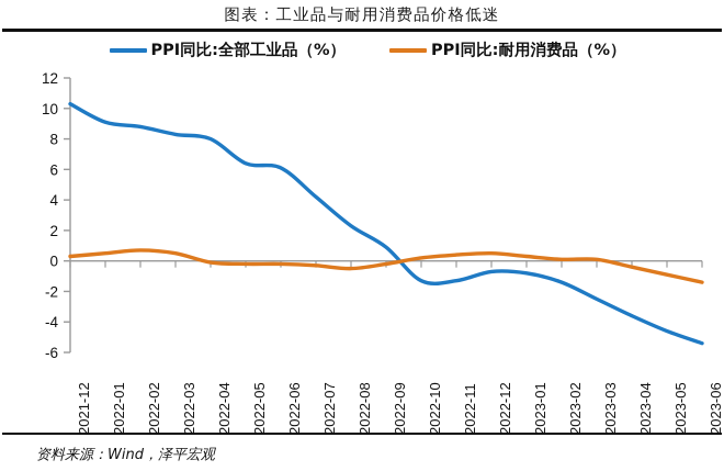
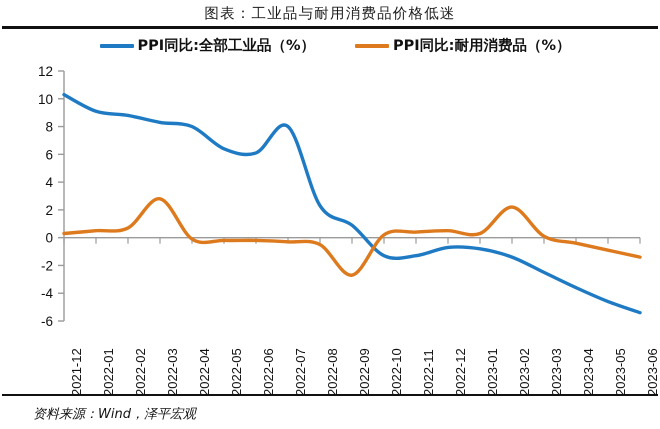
PPI同比:耐用消费品（%）/2022-03: 0.5 -> 2.8
PPI同比:全部工业品（%）/2022-07: 4.2 -> 8.0
PPI同比:耐用消费品（%）/2022-09: -0.2 -> -2.7
PPI同比:耐用消费品（%）/2023-02: 0.1 -> 2.2
